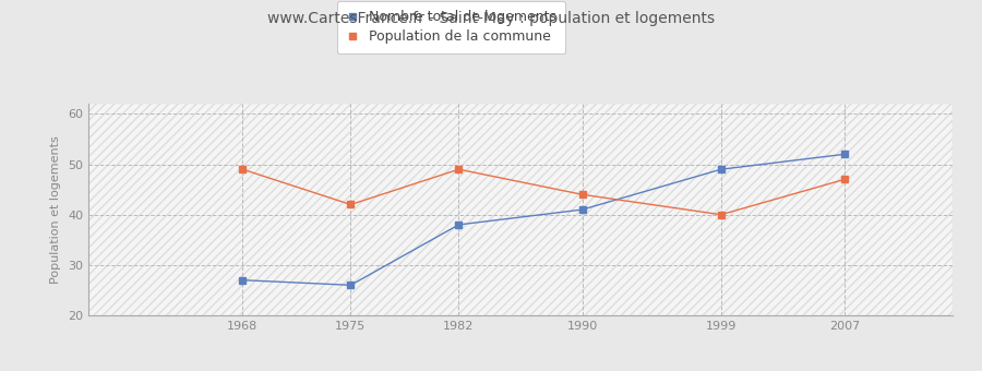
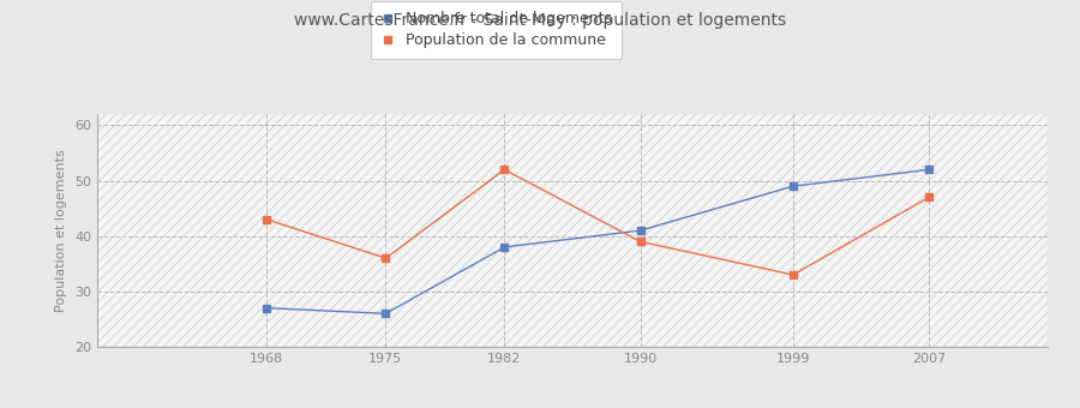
Population de la commune/1968: 49 -> 43
Population de la commune/1975: 42 -> 36
Population de la commune/1982: 49 -> 52
Population de la commune/1990: 44 -> 39
Population de la commune/1999: 40 -> 33
